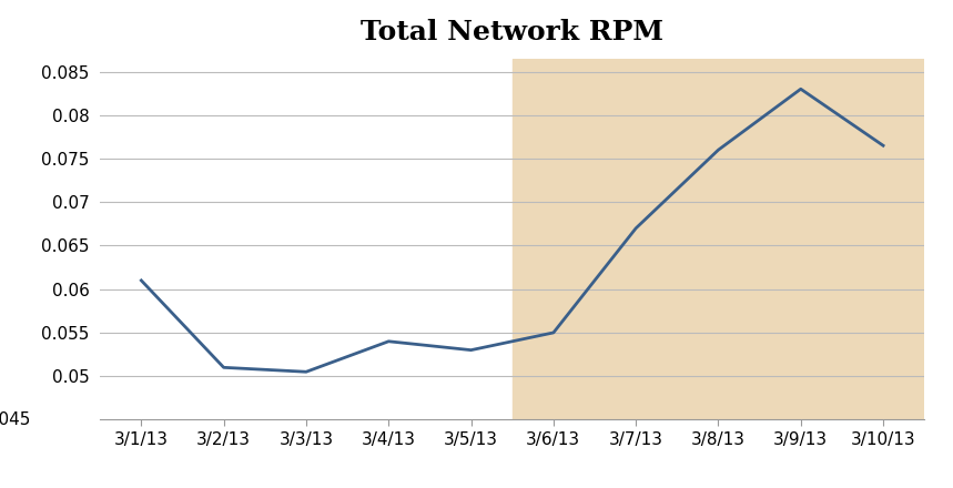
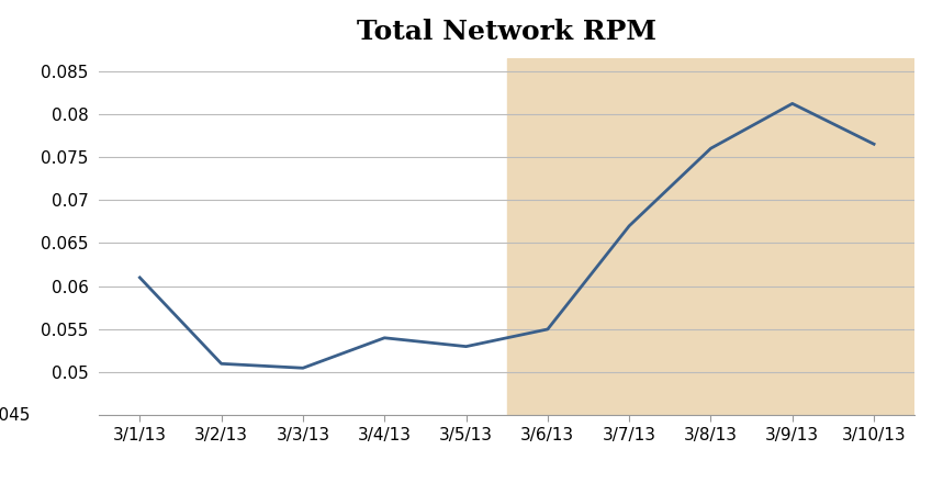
3/9/13: 0.0830 -> 0.0812
